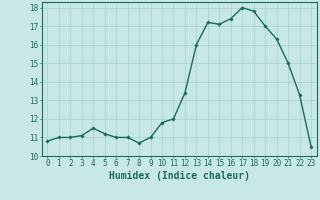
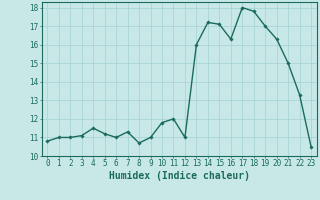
7: 11.0 -> 11.3
12: 13.4 -> 11.0
16: 17.4 -> 16.3
